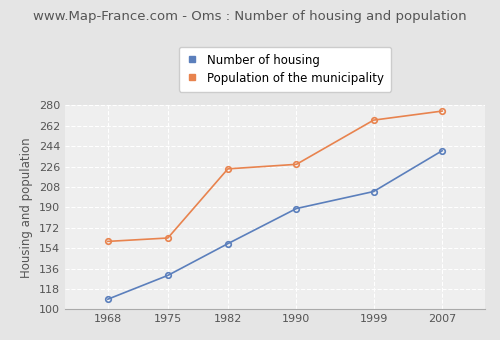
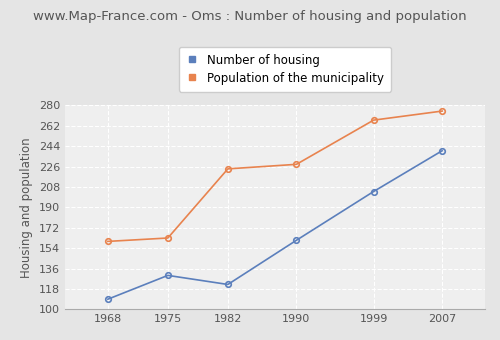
Number of housing/1982: 158 -> 122
Number of housing/1990: 189 -> 161
